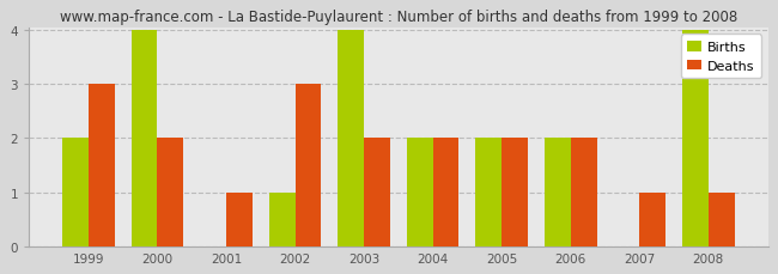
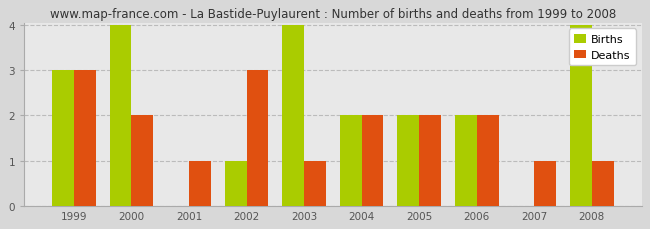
Births/1999: 2 -> 3
Deaths/2003: 2 -> 1
